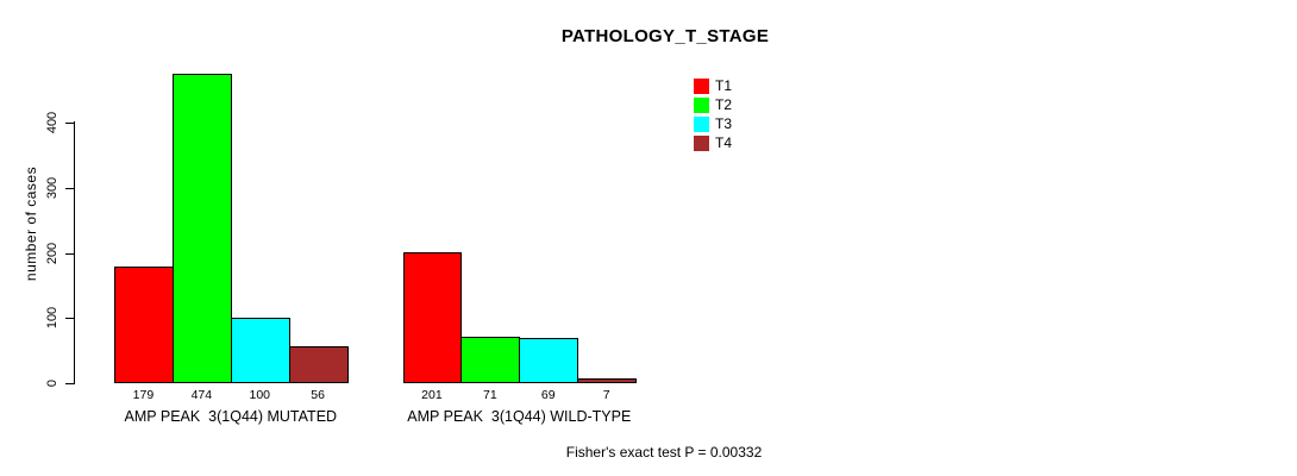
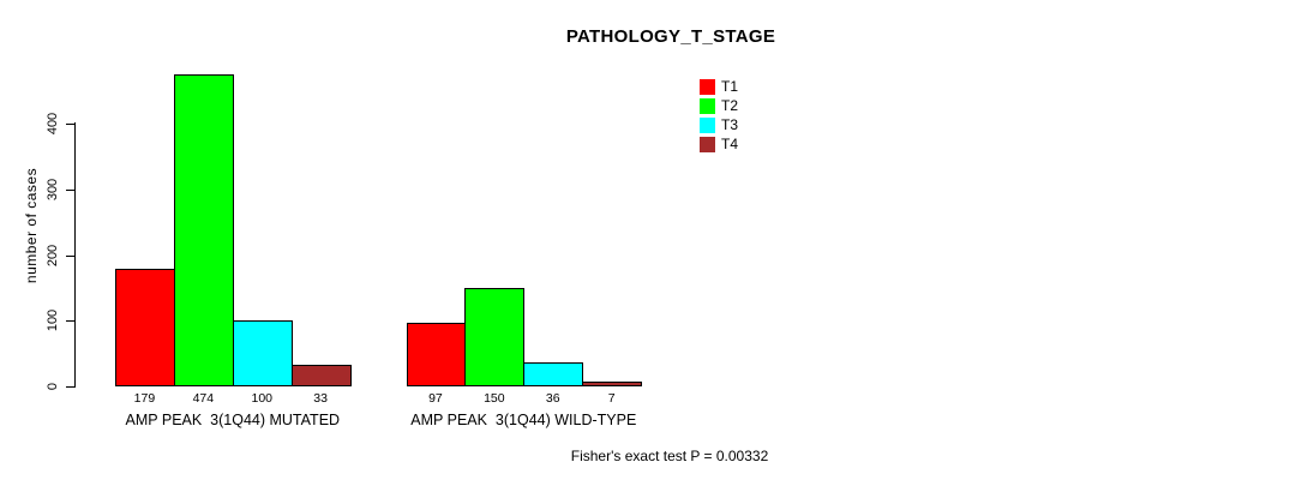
T4/AMP PEAK 3(1Q44) MUTATED: 56 -> 33
T1/AMP PEAK 3(1Q44) WILD-TYPE: 201 -> 97
T2/AMP PEAK 3(1Q44) WILD-TYPE: 71 -> 150
T3/AMP PEAK 3(1Q44) WILD-TYPE: 69 -> 36
